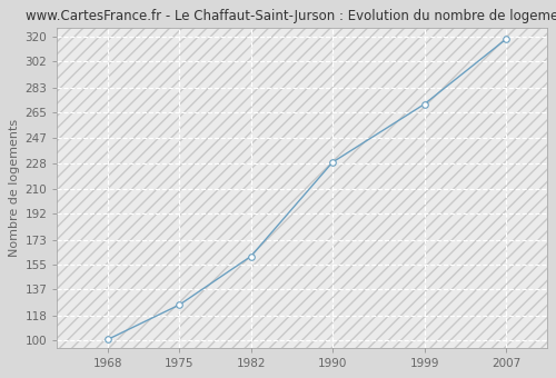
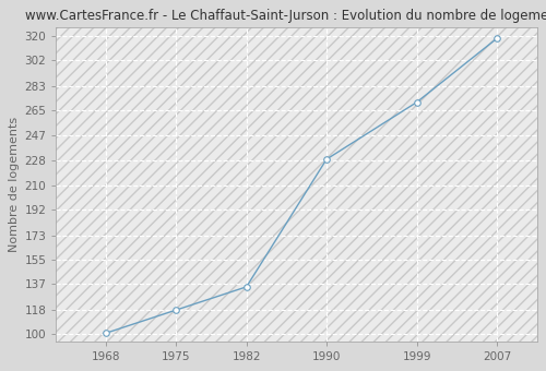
1975: 126 -> 118
1982: 161 -> 135
